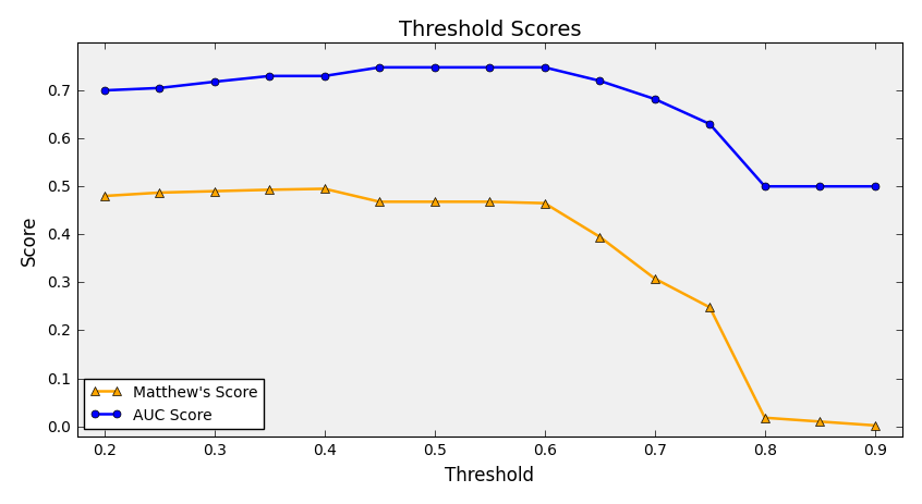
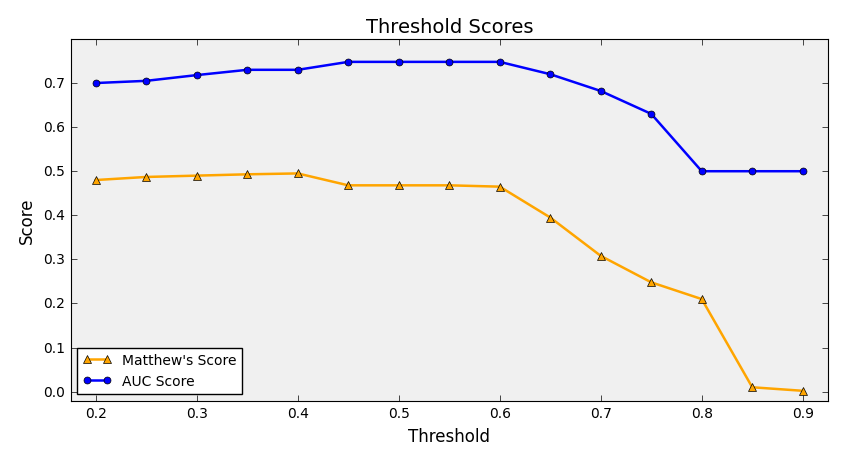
Matthew's Score/0.8: 0.018 -> 0.210
